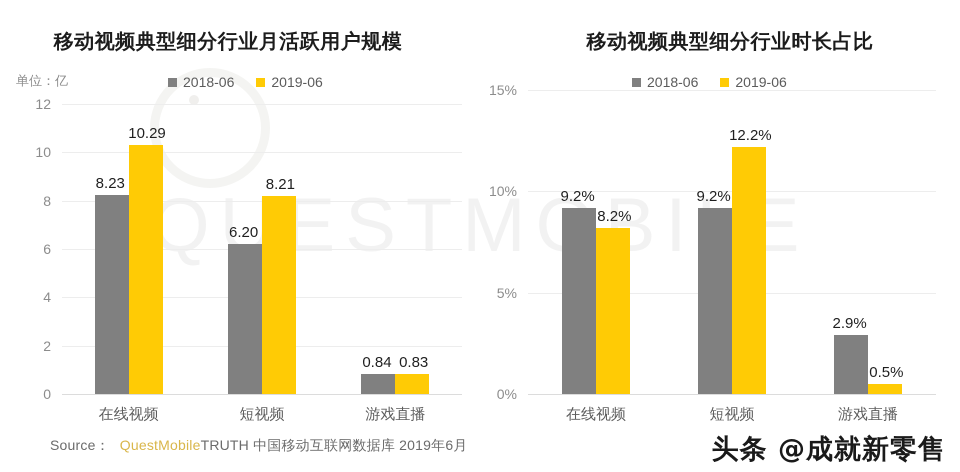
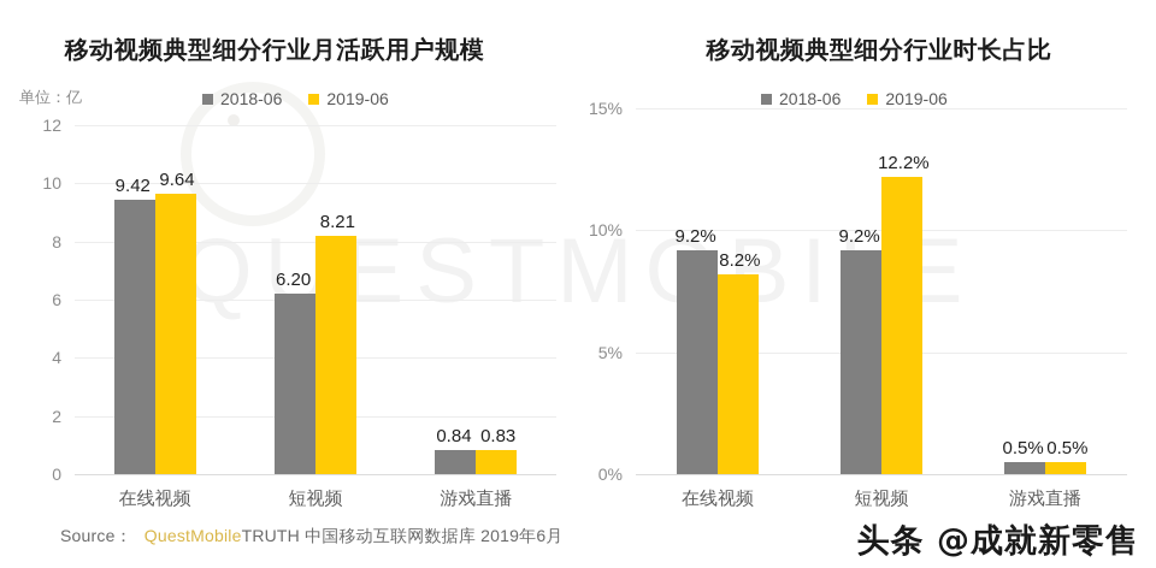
移动视频典型细分行业月活跃用户规模/2018-06/在线视频: 8.23 -> 9.42
移动视频典型细分行业月活跃用户规模/2019-06/在线视频: 10.29 -> 9.64
移动视频典型细分行业时长占比/2018-06/游戏直播: 2.9% -> 0.5%
